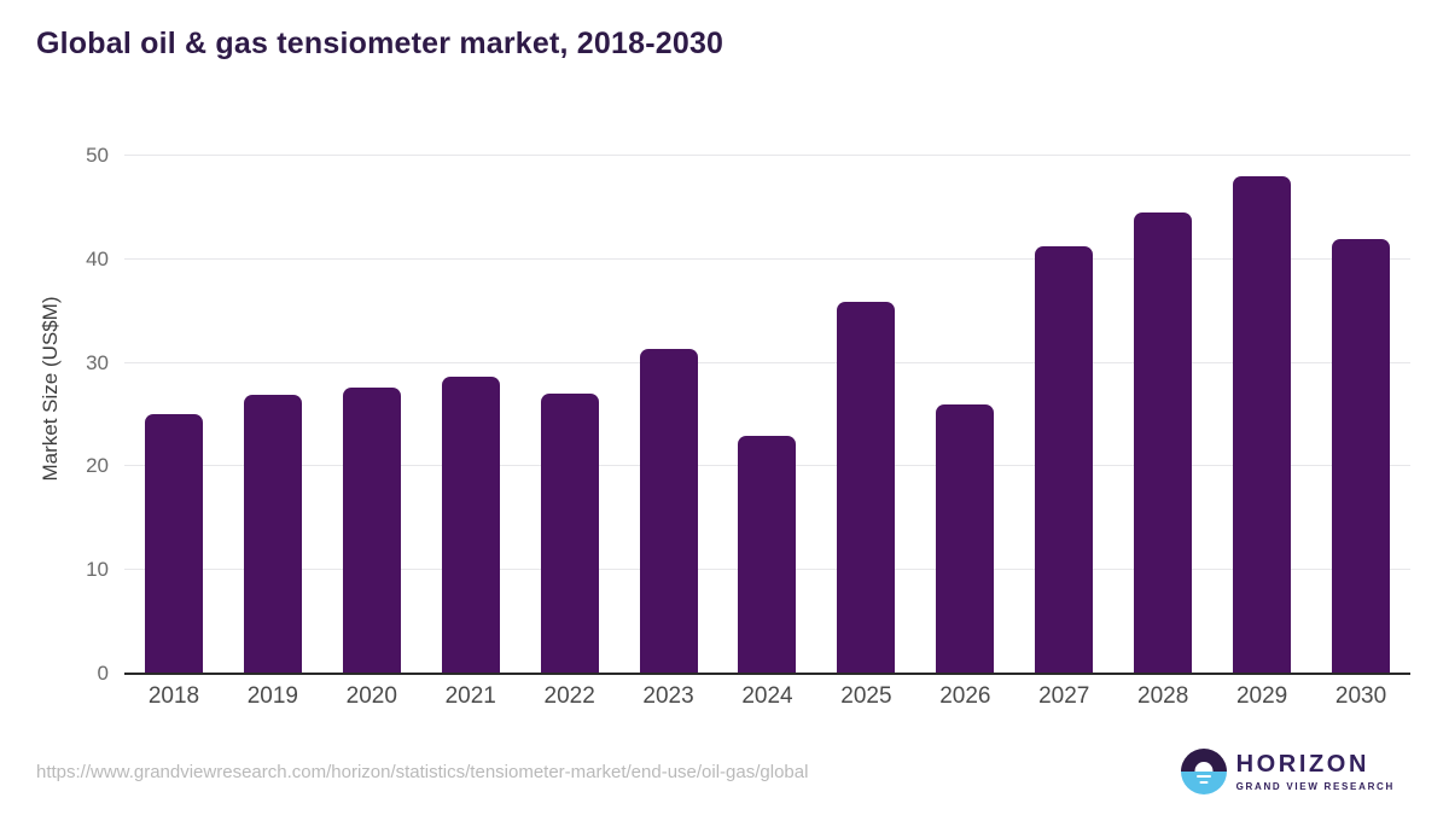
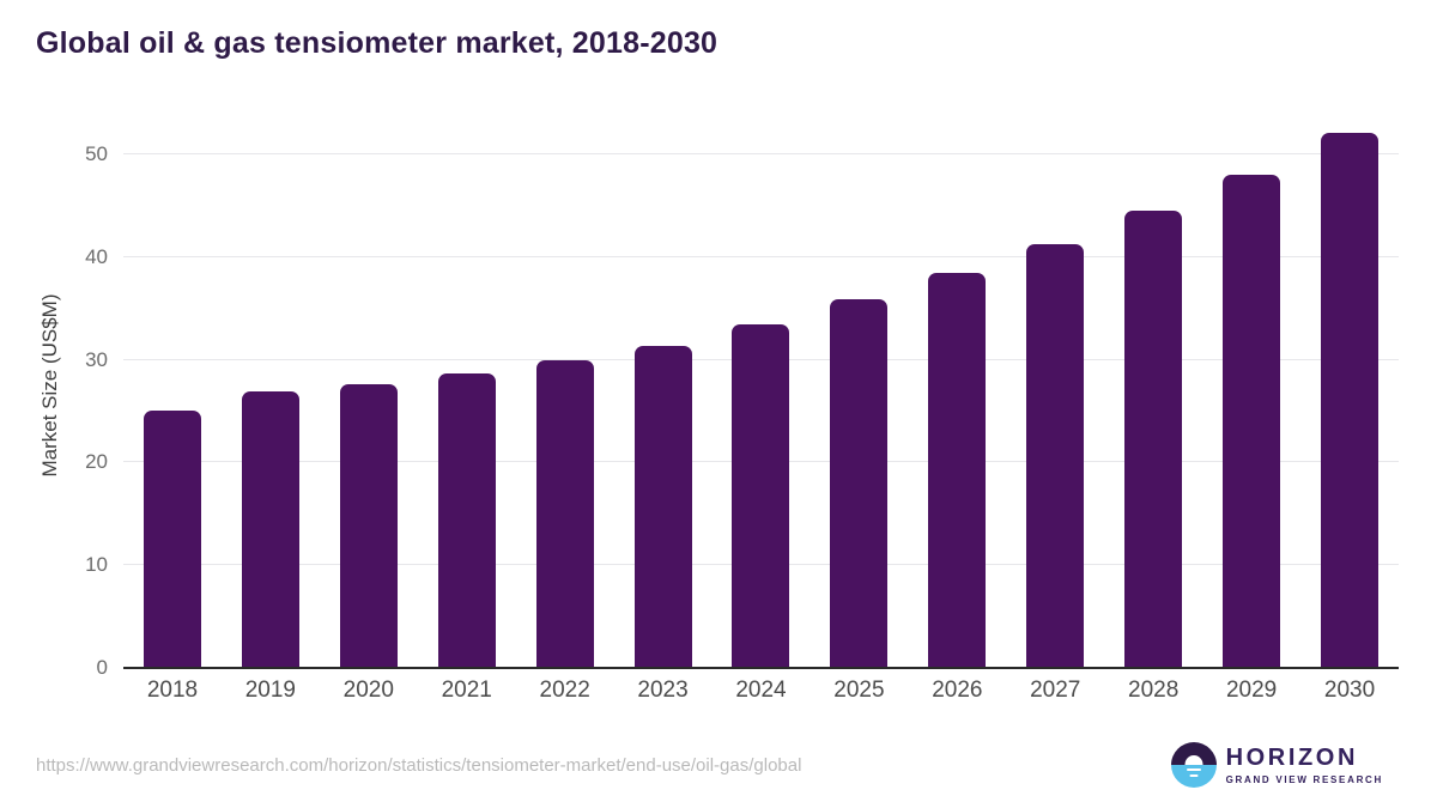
2022: 27 -> 30
2024: 23 -> 33
2026: 26 -> 38
2030: 42 -> 52
